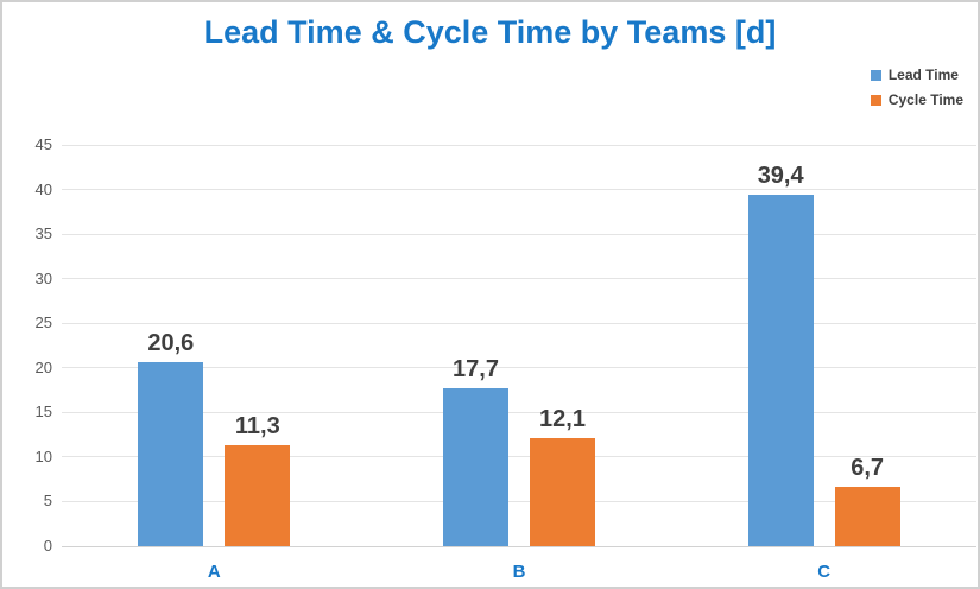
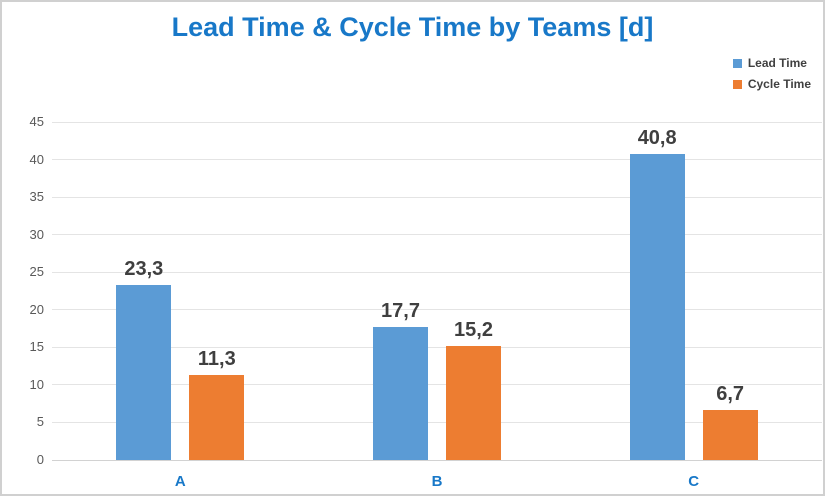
Lead Time/A: 20,6 -> 23,3
Cycle Time/B: 12,1 -> 15,2
Lead Time/C: 39,4 -> 40,8
